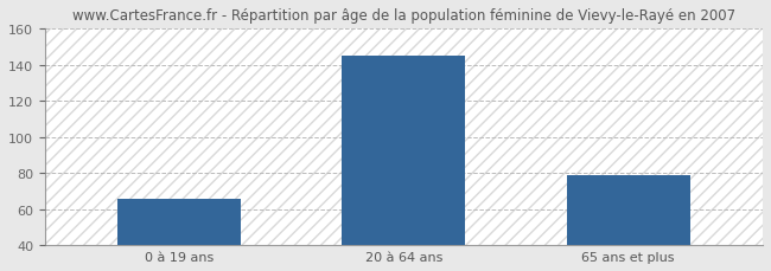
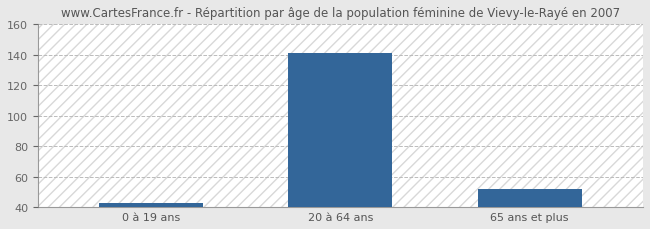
0 à 19 ans: 66 -> 43
20 à 64 ans: 145 -> 141
65 ans et plus: 79 -> 52
